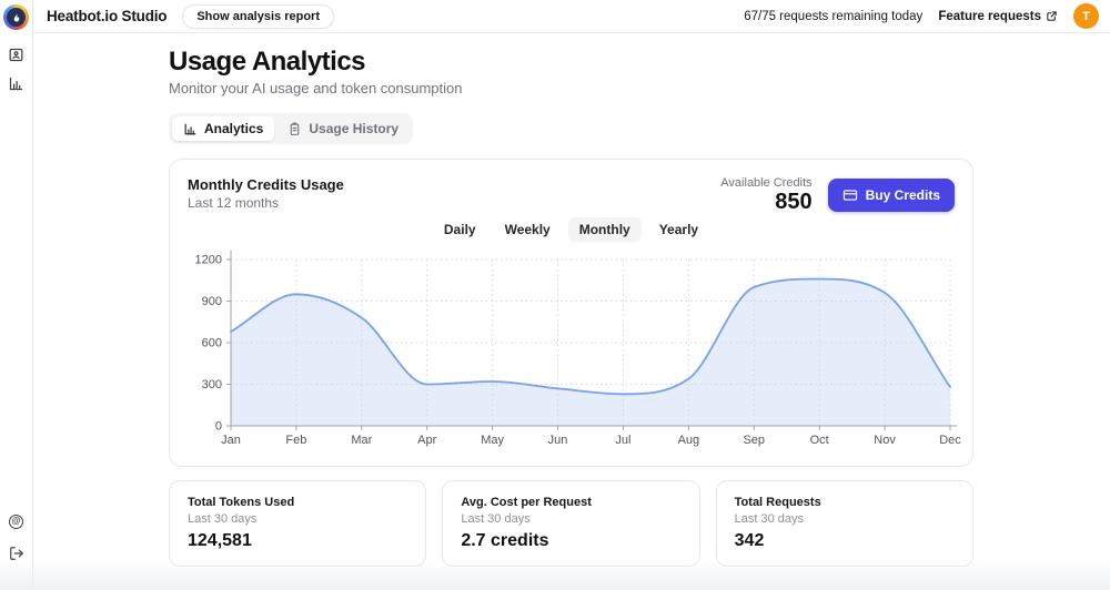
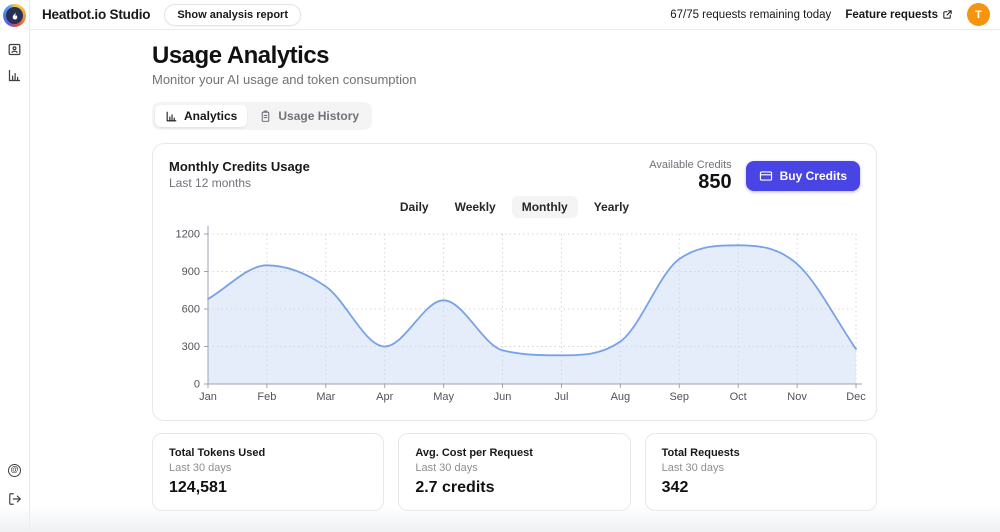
May: 320 -> 670
Oct: 1060 -> 1110
